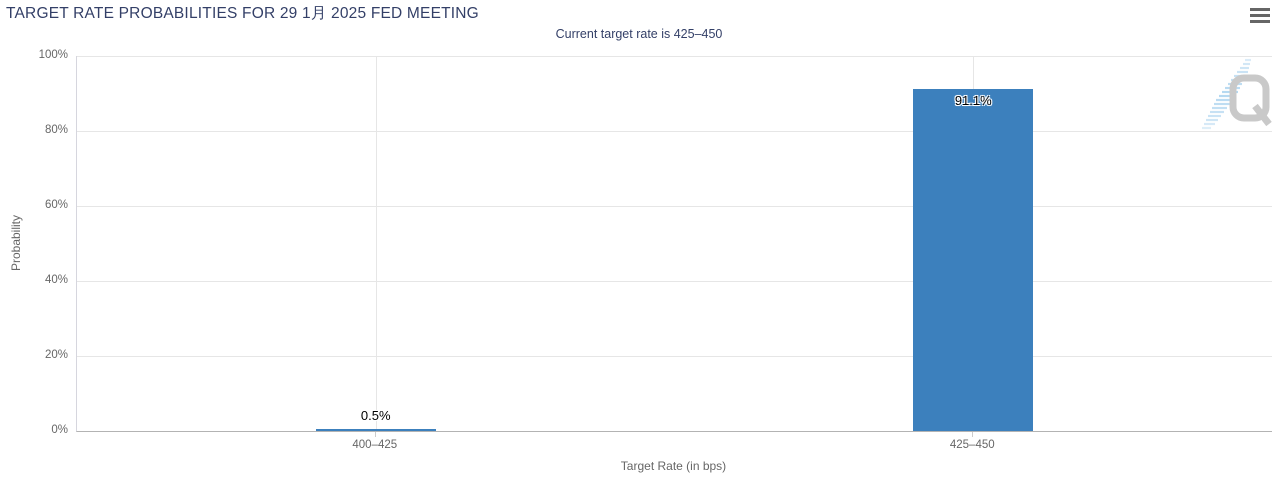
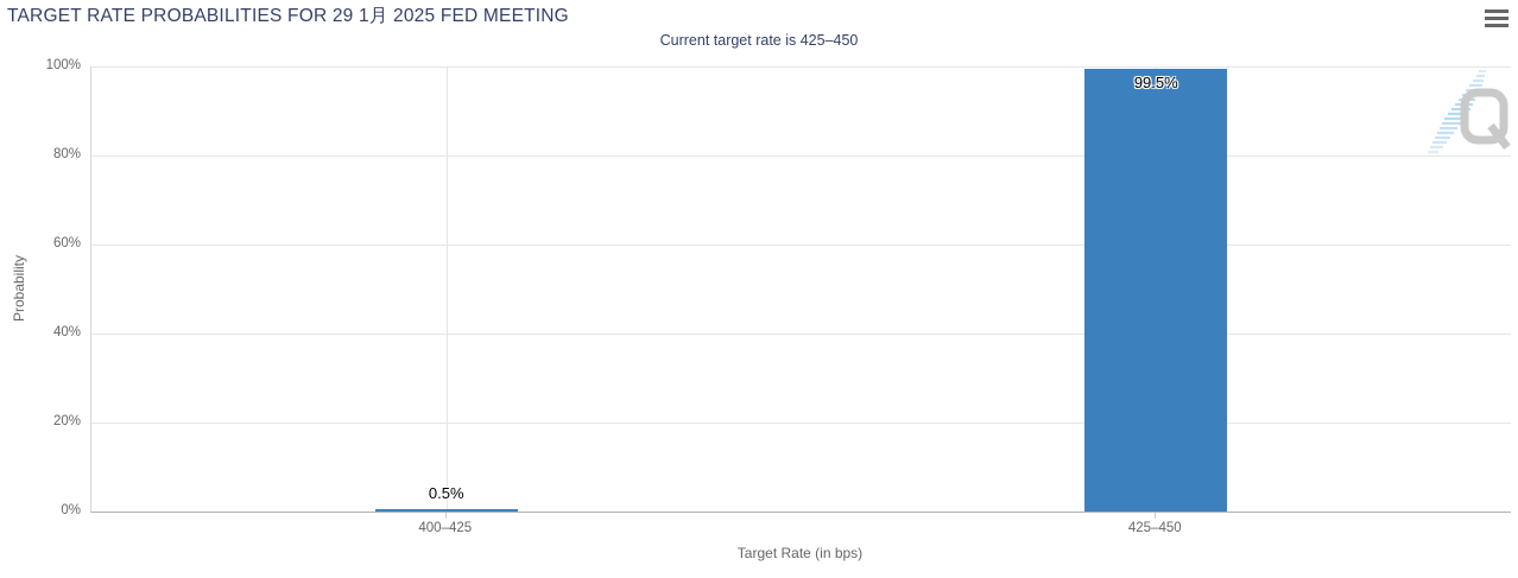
425–450: 91.1% -> 99.5%
